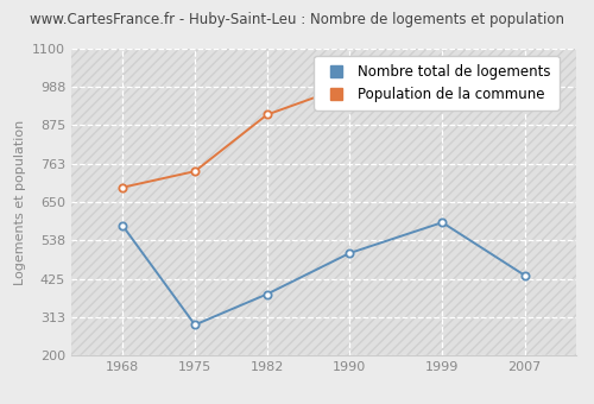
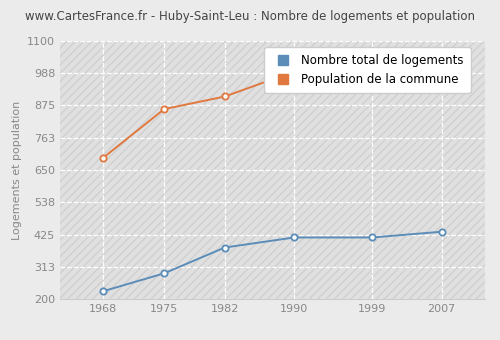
Nombre total de logements/1968: 580 -> 228
Population de la commune/1975: 740 -> 862
Nombre total de logements/1990: 500 -> 415
Nombre total de logements/1999: 590 -> 415
